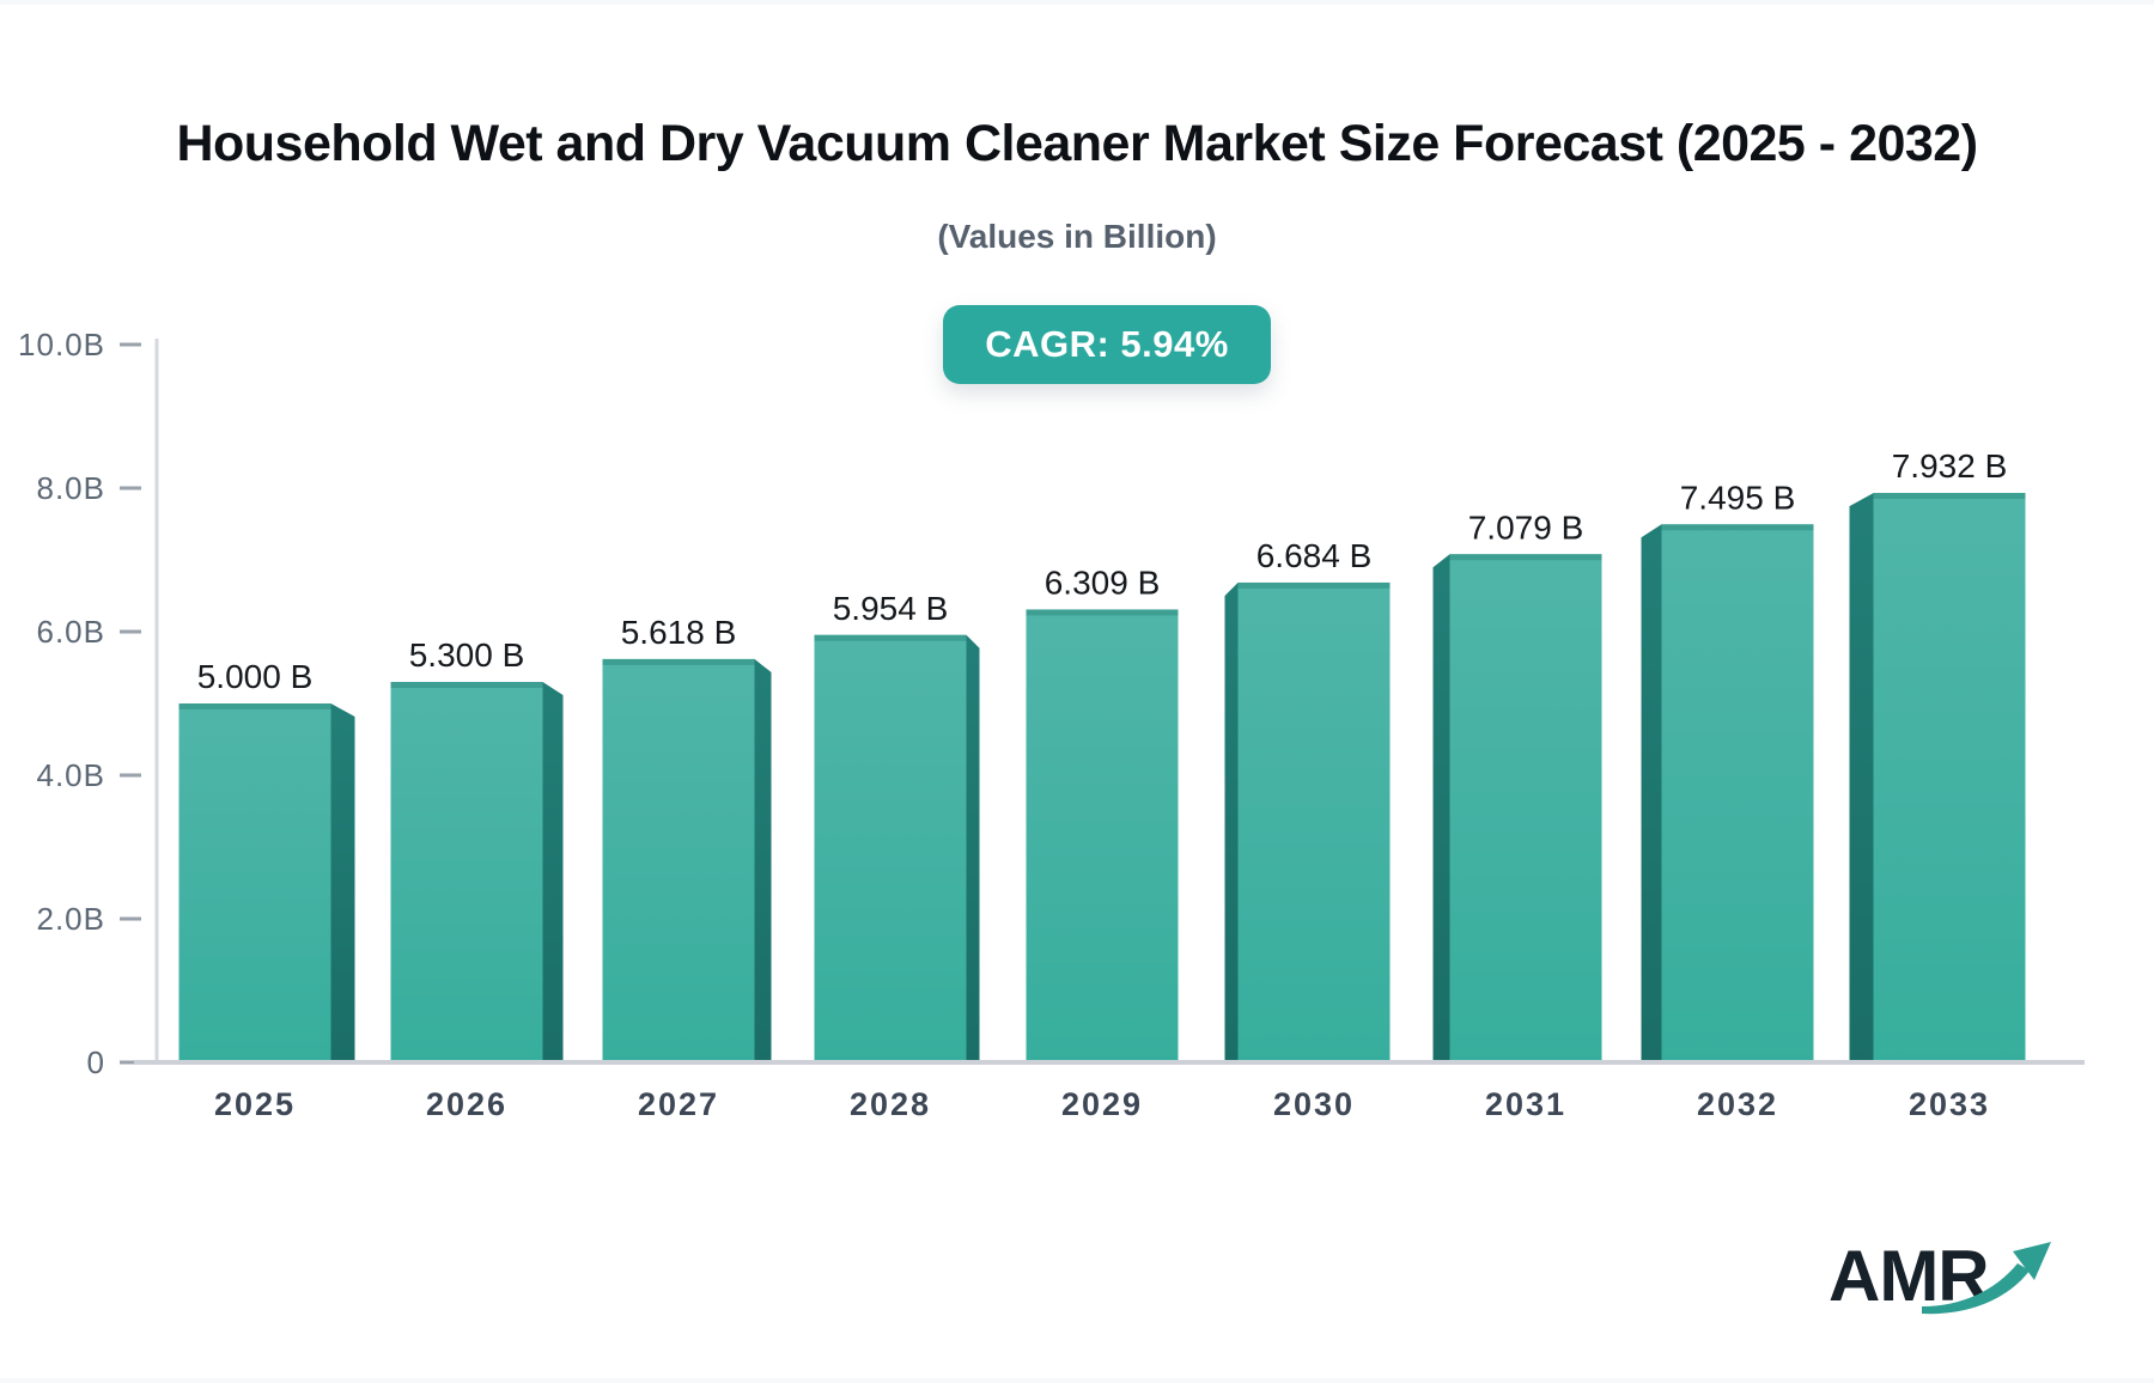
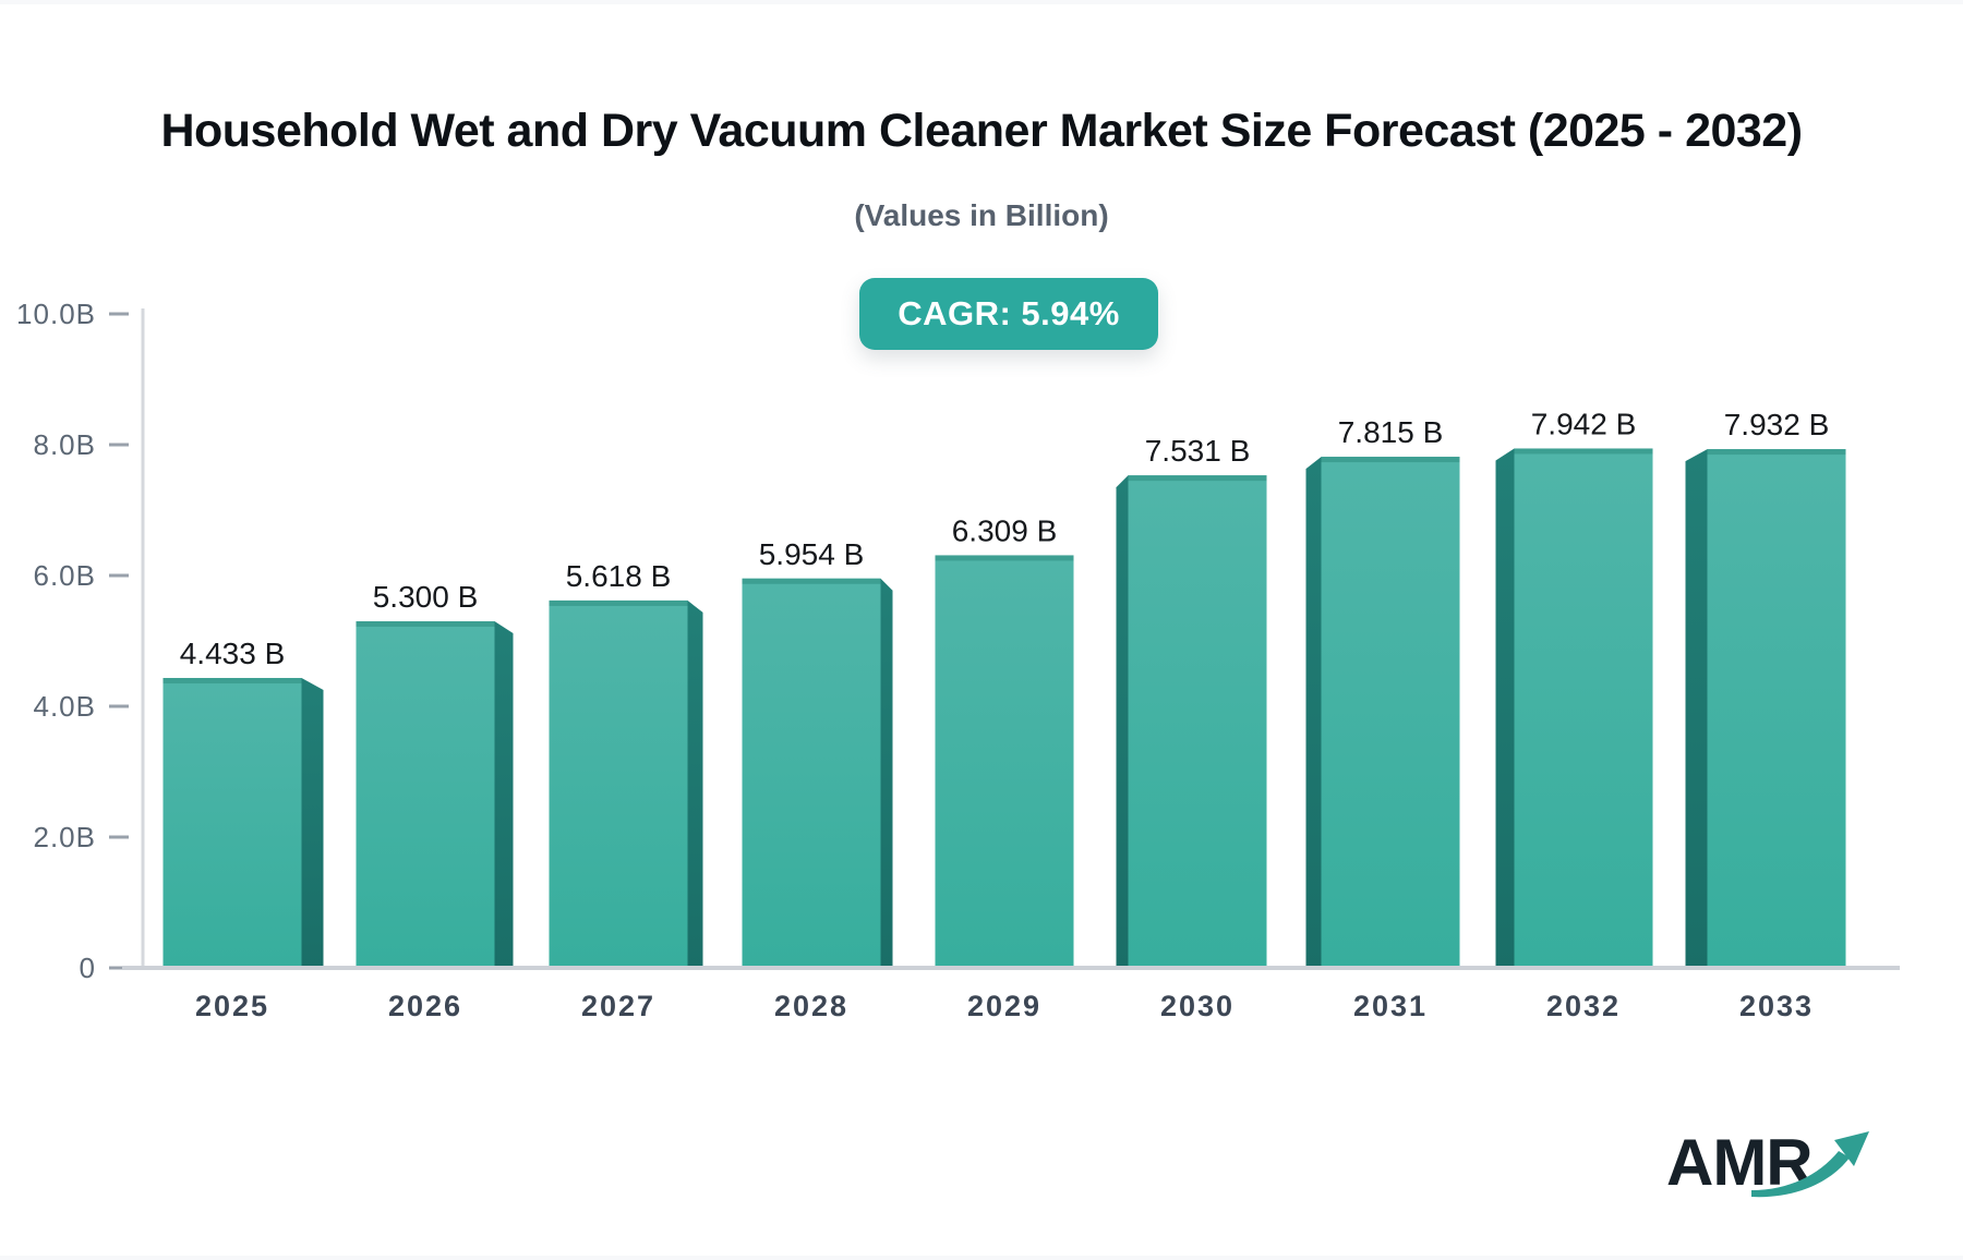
2025: 5.000 -> 4.433
2030: 6.684 -> 7.531
2031: 7.079 -> 7.815
2032: 7.495 -> 7.942
